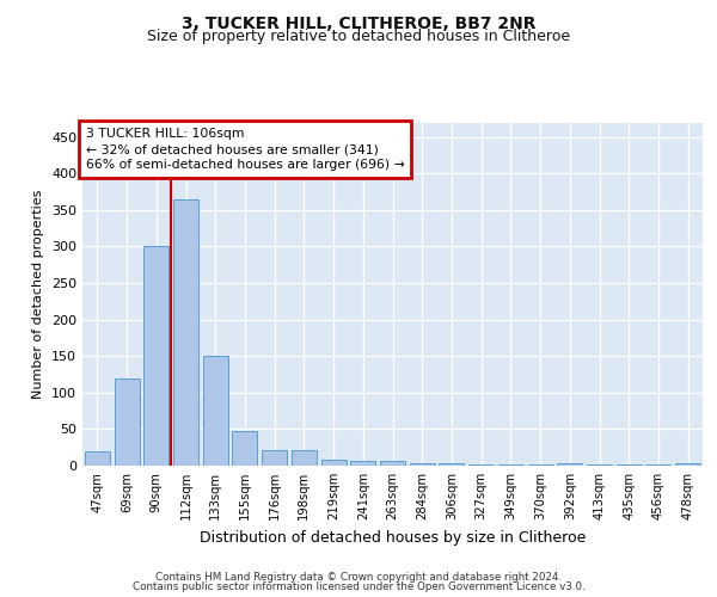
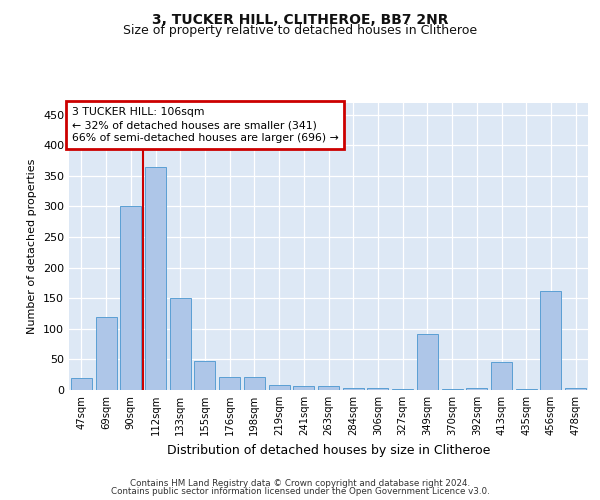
349sqm: 2 -> 92
413sqm: 2 -> 46
456sqm: 2 -> 162
